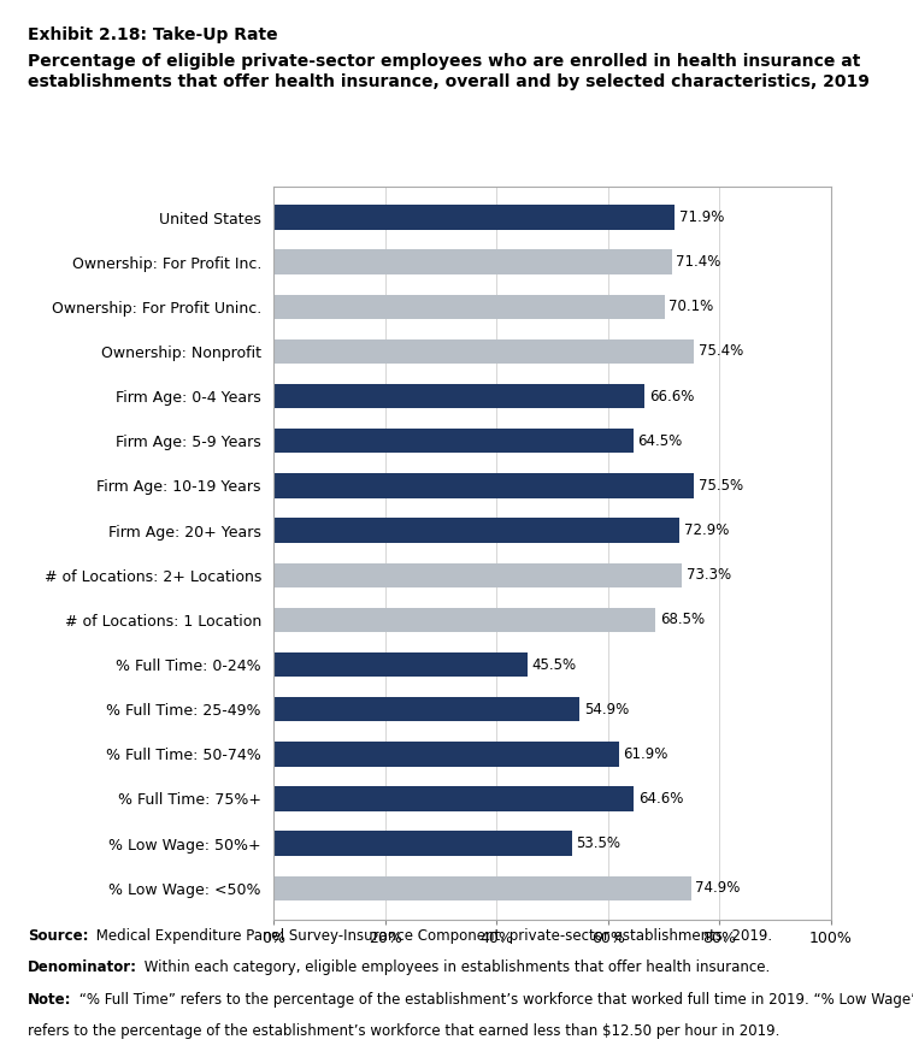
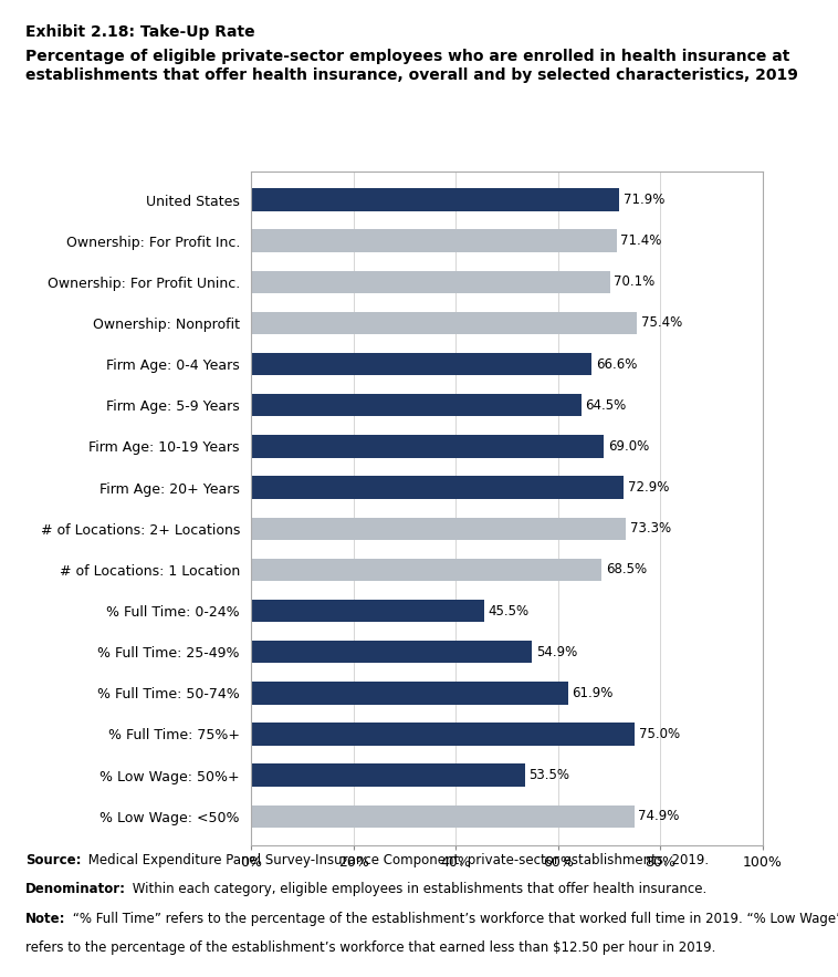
Firm Age: 10-19 Years: 75.5% -> 69.0%
% Full Time: 75%+: 64.6% -> 75.0%
